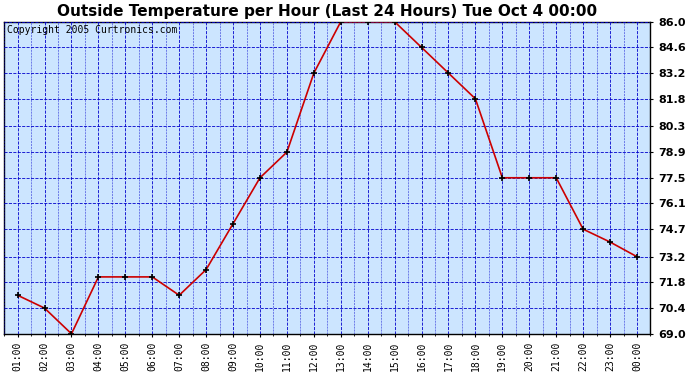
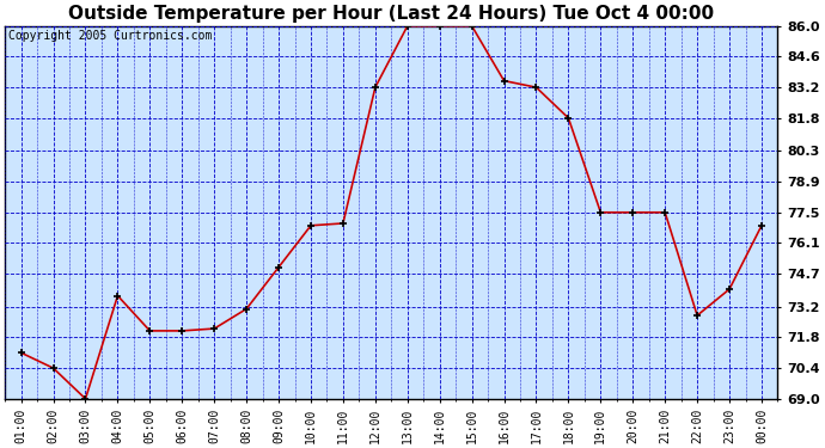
04:00: 72.1 -> 73.7
07:00: 71.1 -> 72.2
08:00: 72.5 -> 73.1
10:00: 77.5 -> 76.9
11:00: 78.9 -> 77.0
16:00: 84.6 -> 83.5
22:00: 74.7 -> 72.8
00:00: 73.2 -> 76.9
